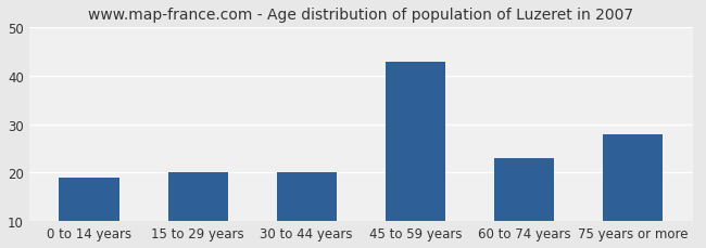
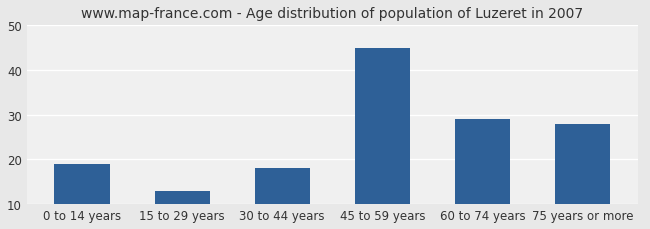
15 to 29 years: 20 -> 13
30 to 44 years: 20 -> 18
45 to 59 years: 43 -> 45
60 to 74 years: 23 -> 29
